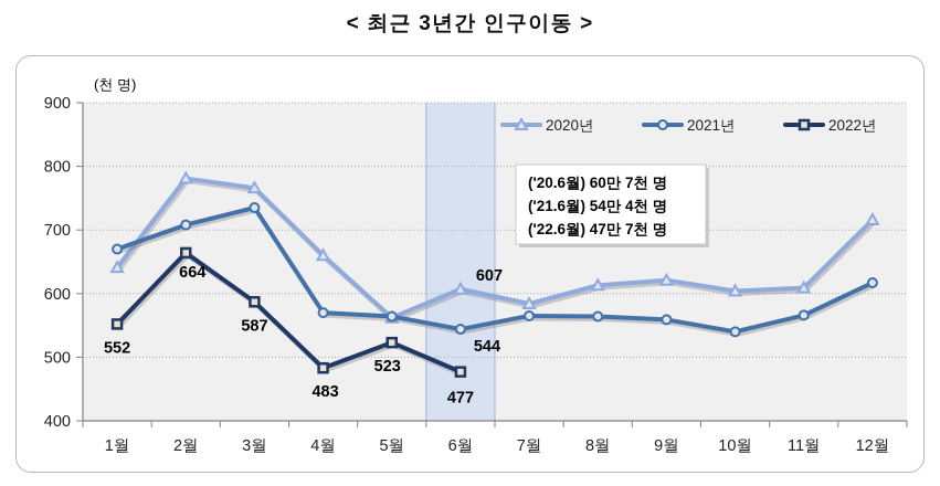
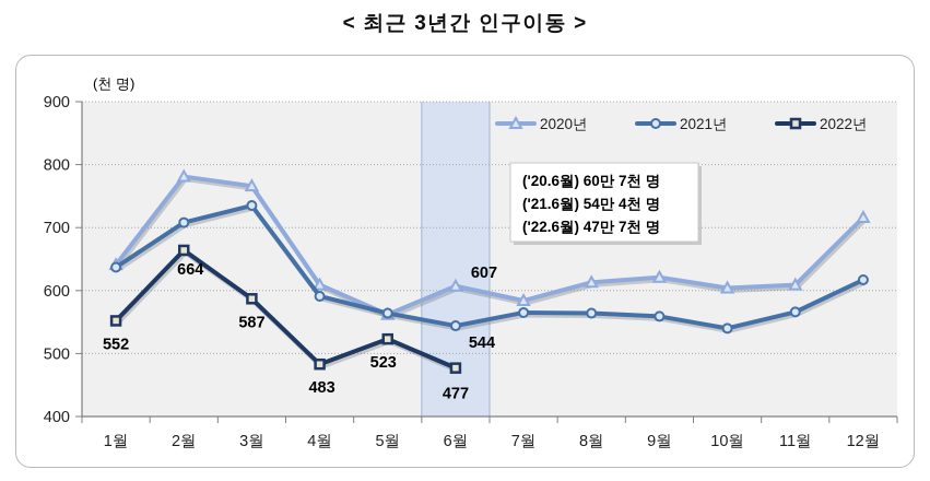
2021년/1월: 670 -> 640
2020년/4월: 660 -> 610
2021년/4월: 570 -> 590
